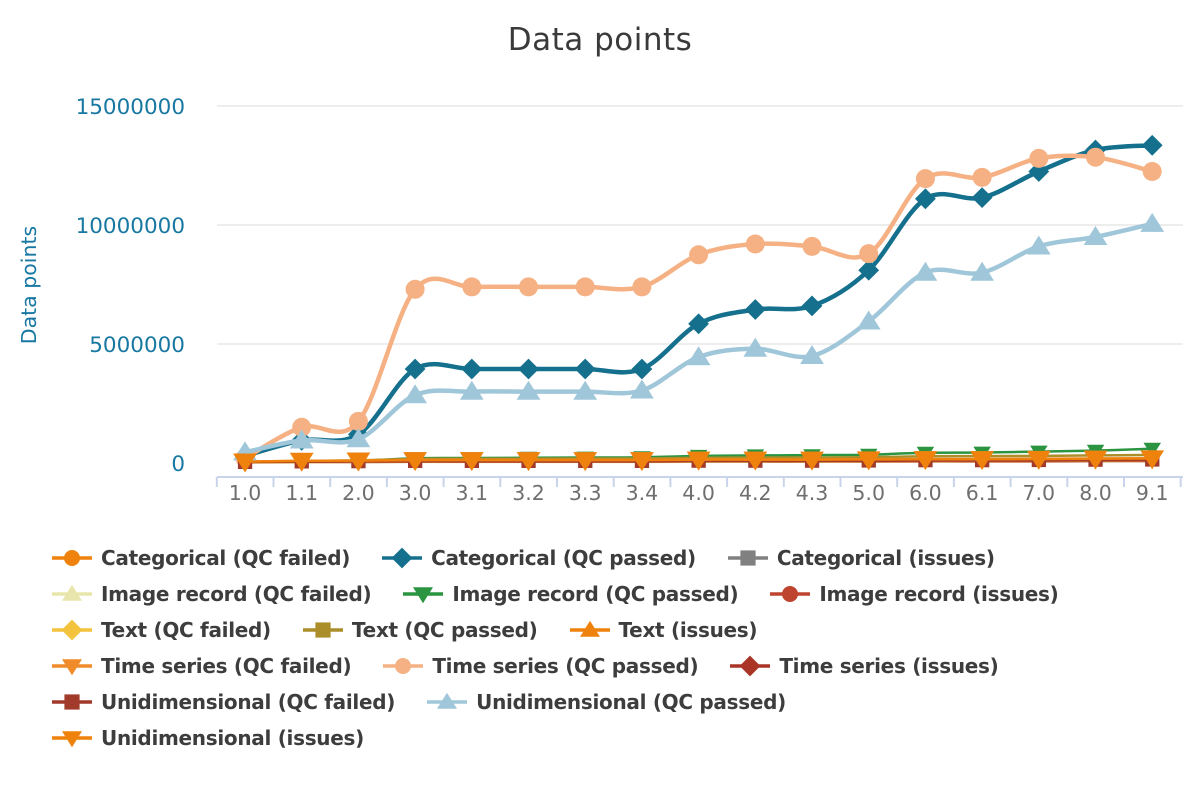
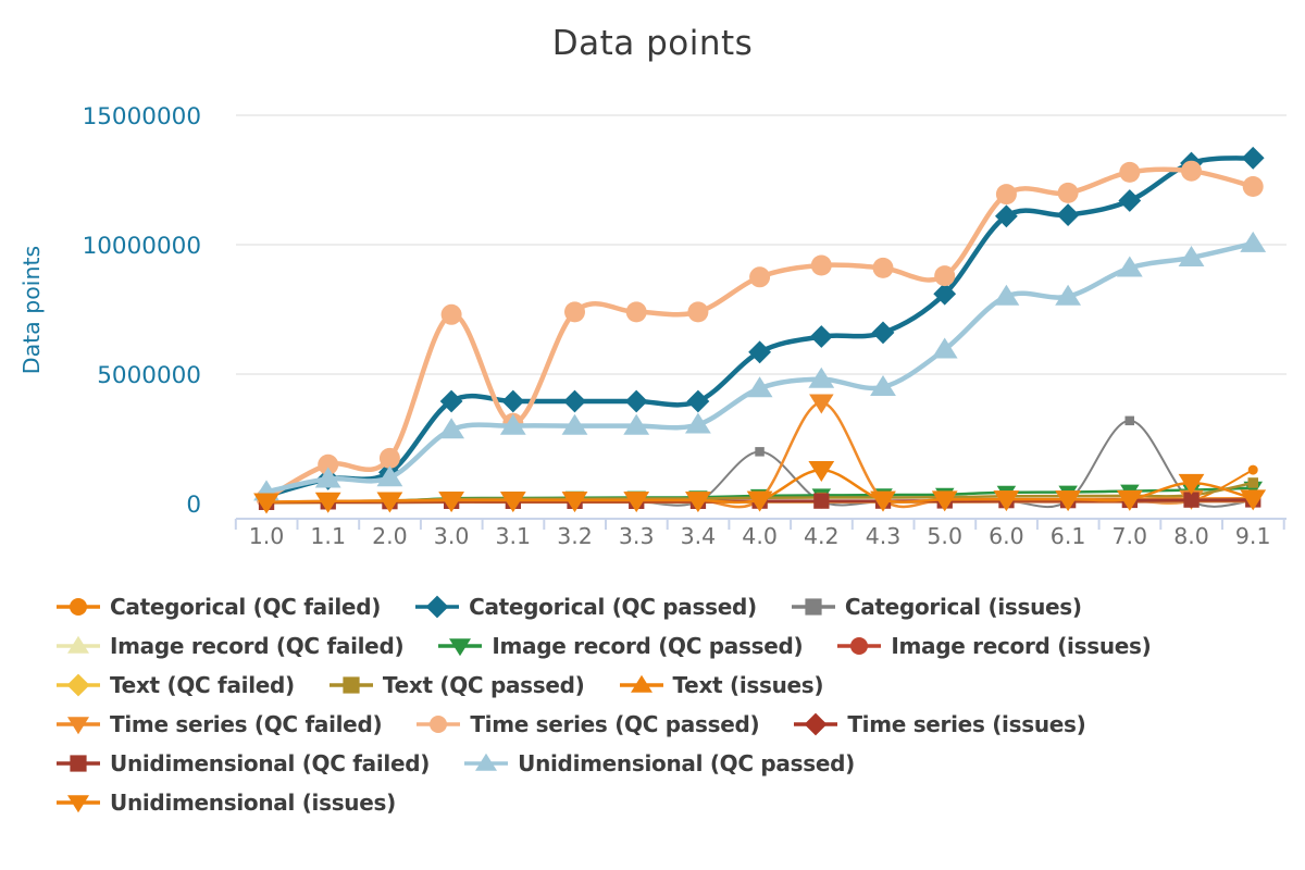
Time series (QC passed)/3.1: 7400000 -> 3100000
Categorical (issues)/4.0: 100000 -> 2000000
Time series (QC failed)/4.2: 200000 -> 3900000
Unidimensional (issues)/4.2: 100000 -> 1300000
Categorical (QC passed)/7.0: 12200000 -> 11700000
Categorical (issues)/7.0: 100000 -> 3200000
Unidimensional (issues)/8.0: 200000 -> 800000
Categorical (QC failed)/9.1: 100000 -> 1300000
Text (QC passed)/9.1: 300000 -> 800000
